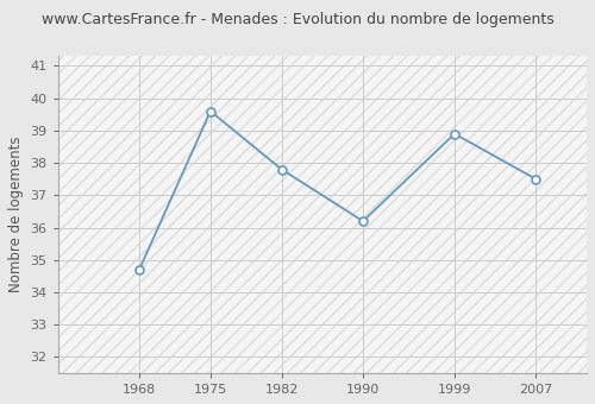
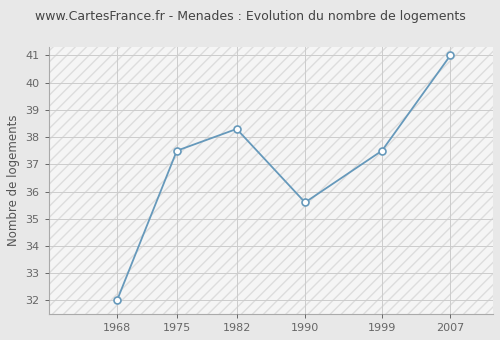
1968: 34.7 -> 32.0
1975: 39.6 -> 37.5
1982: 37.8 -> 38.3
1990: 36.2 -> 35.6
1999: 38.9 -> 37.5
2007: 37.5 -> 41.0
